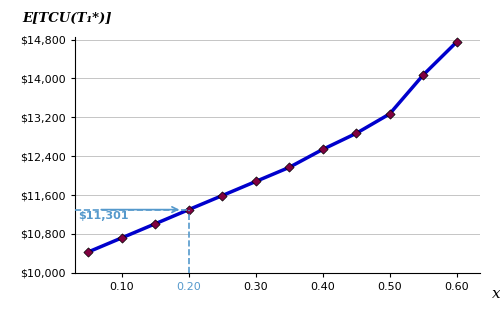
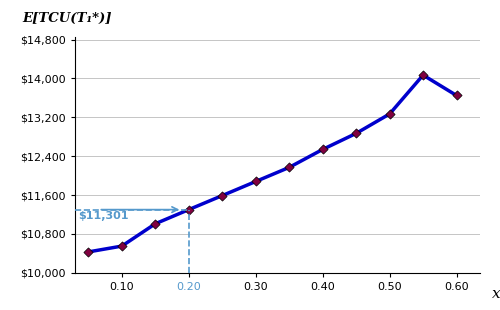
0.10: $10,720 -> $10,550
0.60: $14,750 -> $13,650
